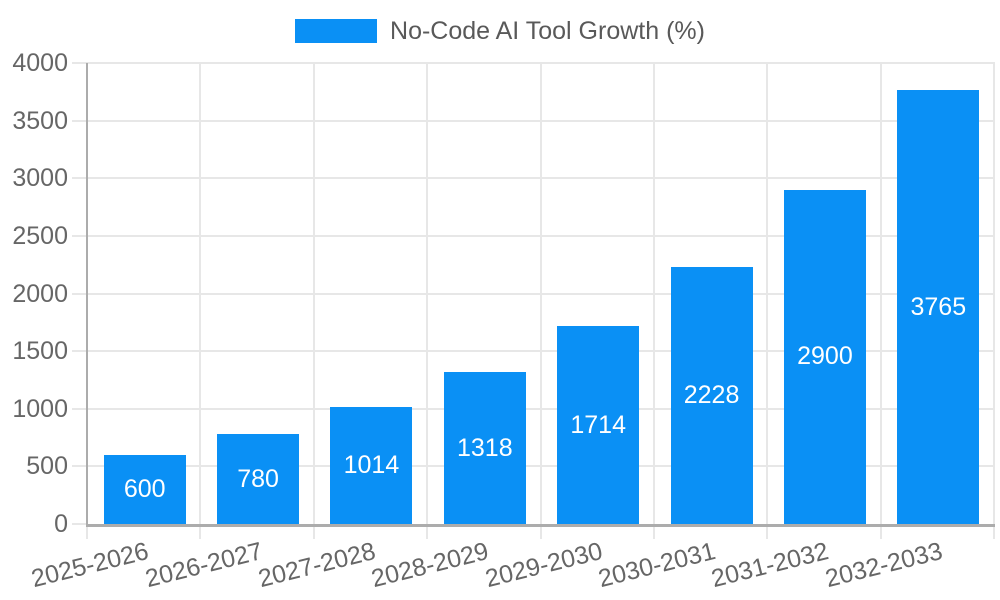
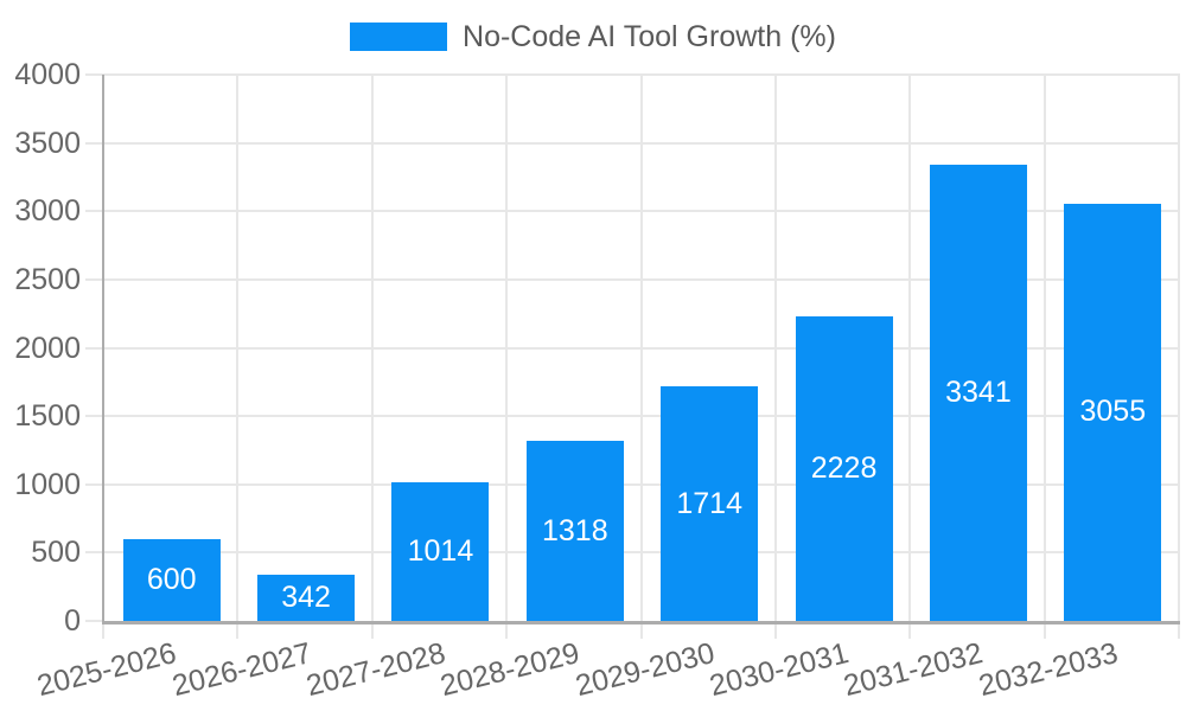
2026-2027: 780 -> 342
2031-2032: 2900 -> 3341
2032-2033: 3765 -> 3055
